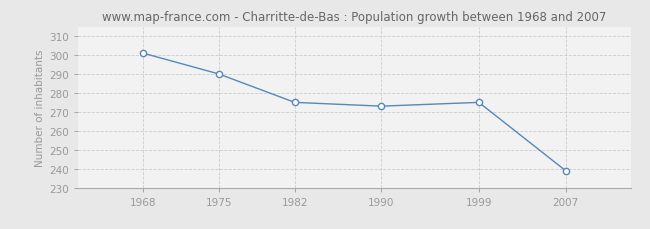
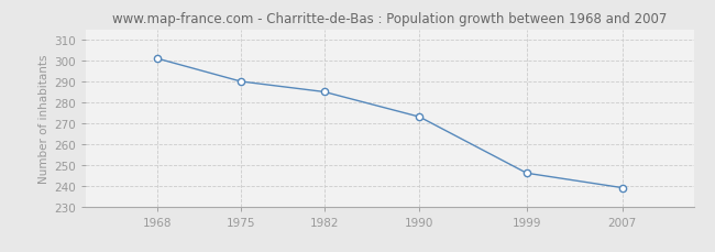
1982: 275 -> 285
1999: 275 -> 246
